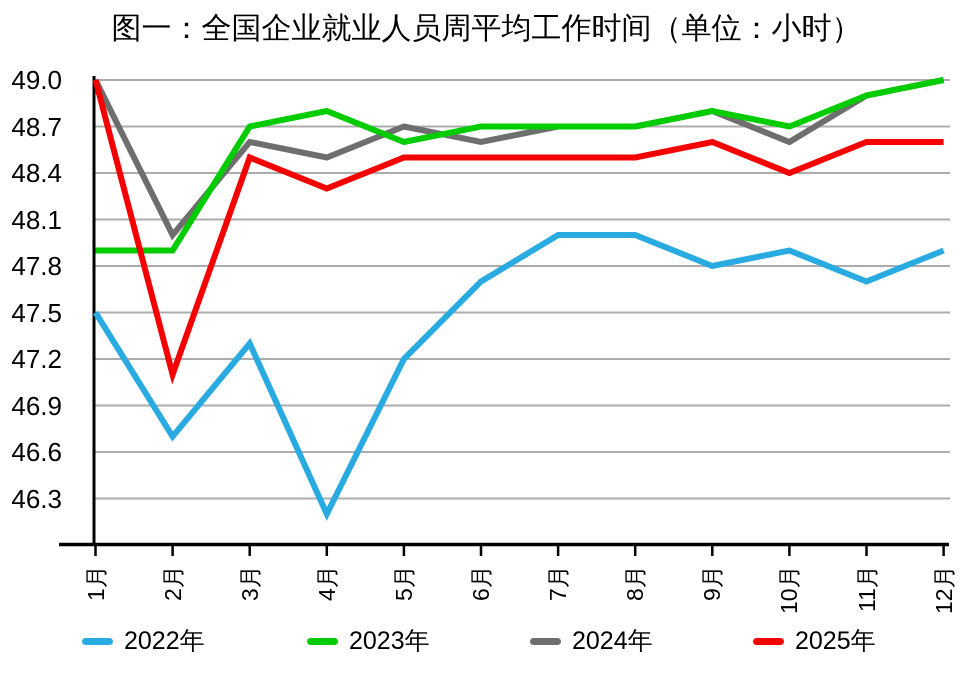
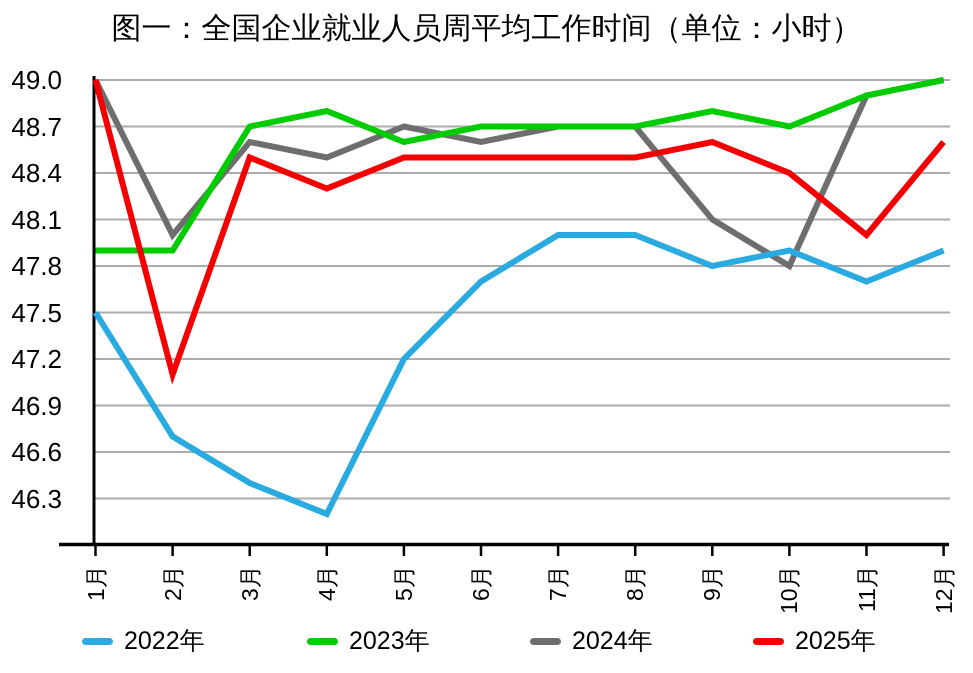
2022年/3月: 47.3 -> 46.4
2024年/9月: 48.8 -> 48.1
2024年/10月: 48.6 -> 47.8
2025年/11月: 48.6 -> 48.0
